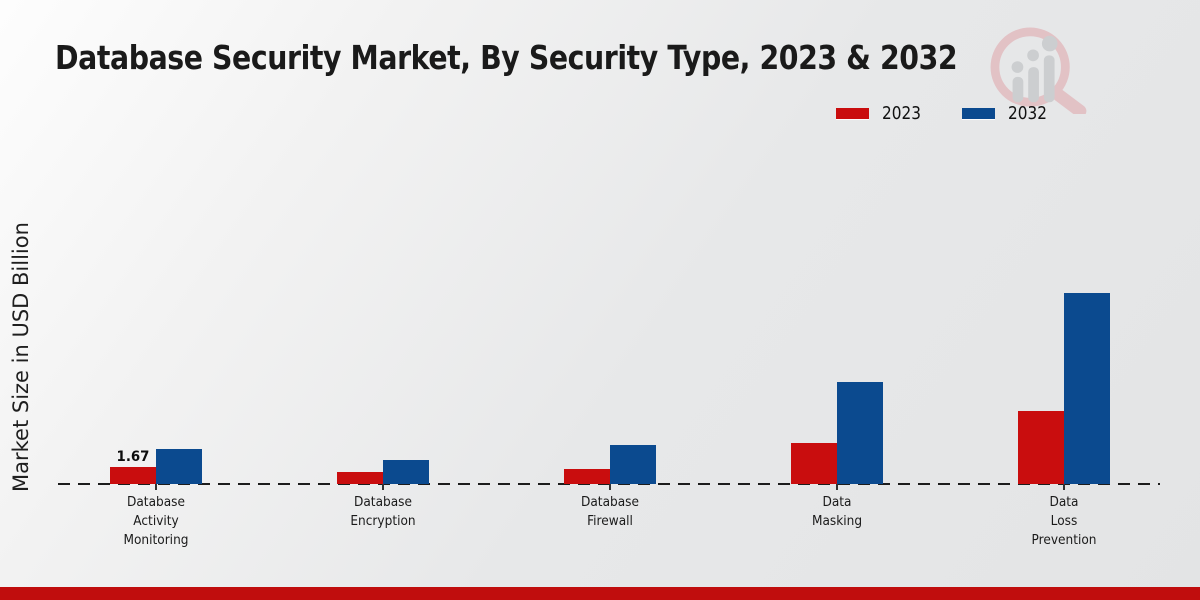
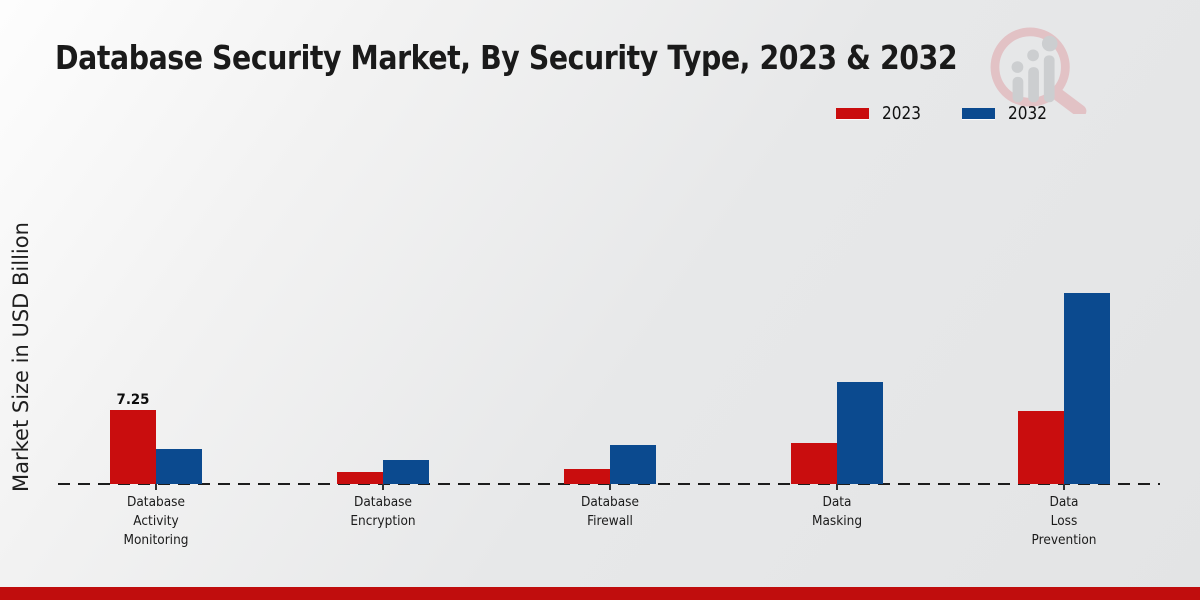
2023/Database Activity Monitoring: 1.67 -> 7.25
